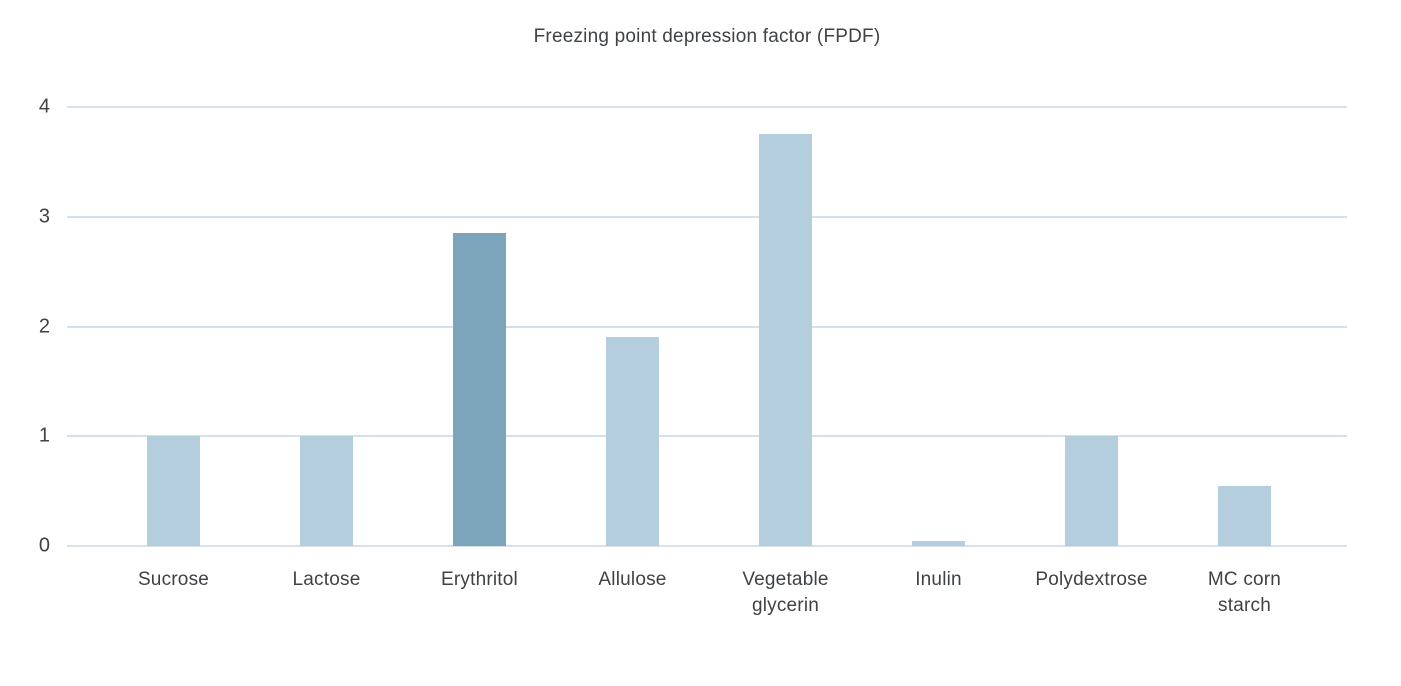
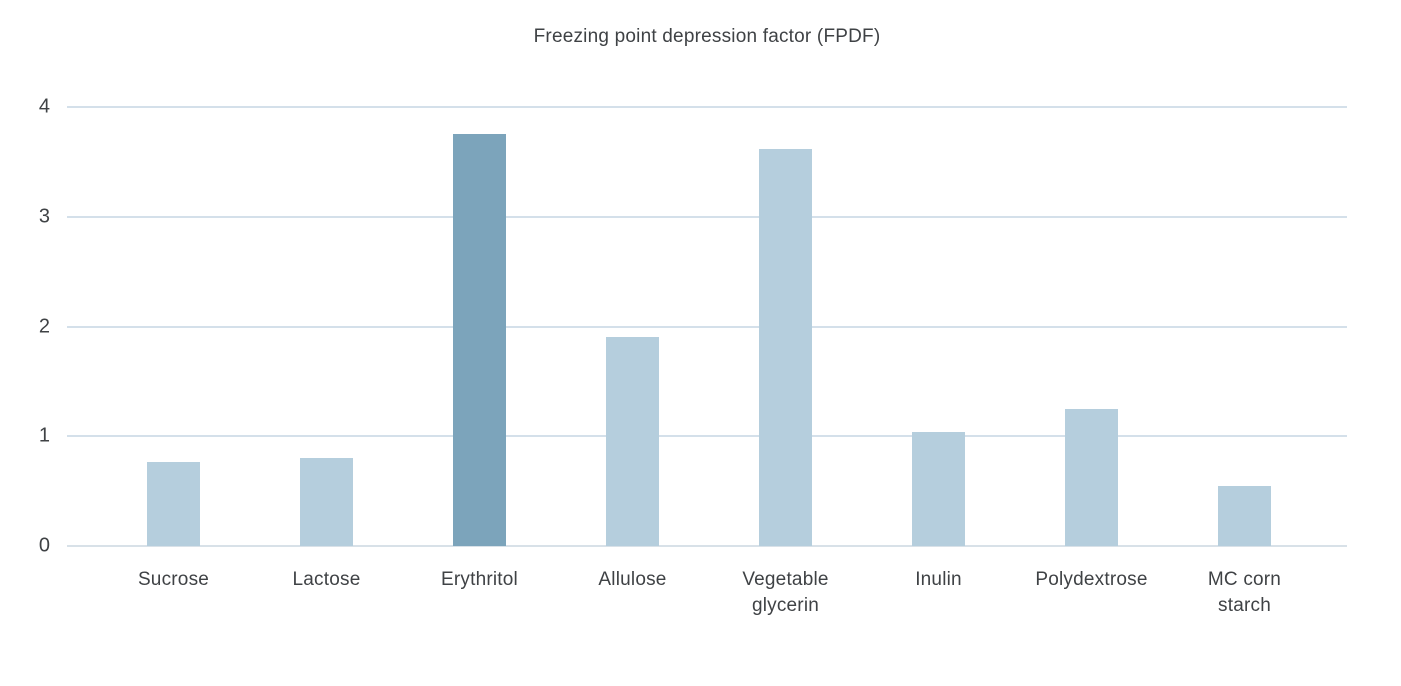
Sucrose: 1.00 -> 0.77
Lactose: 1.00 -> 0.80
Erythritol: 2.85 -> 3.75
Vegetable glycerin: 3.75 -> 3.62
Inulin: 0.05 -> 1.04
Polydextrose: 1.00 -> 1.25
